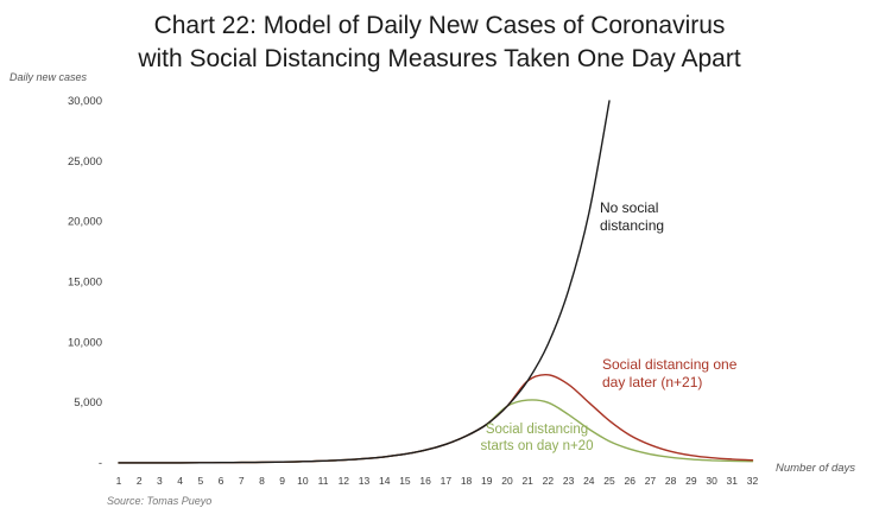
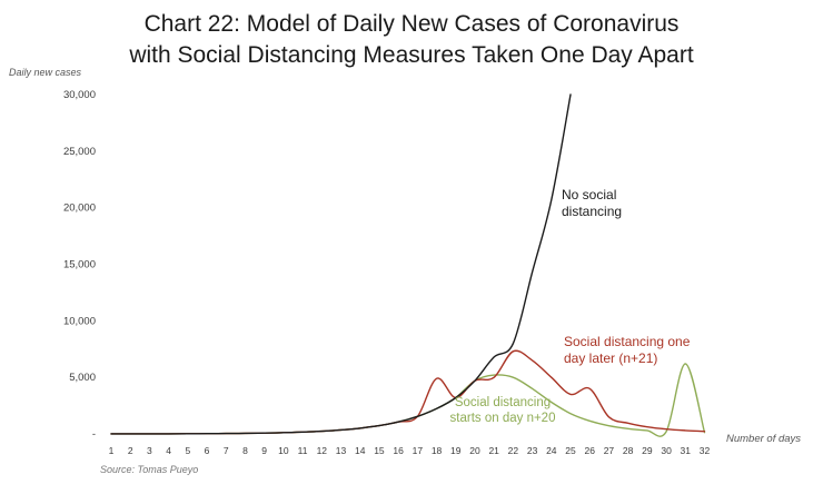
Social distancing one day later (n+21)/18: 2200 -> 4900
Social distancing one day later (n+21)/21: 6800 -> 5000
No social distancing/22: 9800 -> 8000
Social distancing one day later (n+21)/26: 2300 -> 4000
Social distancing starts on day n+20/31: 200 -> 6200
